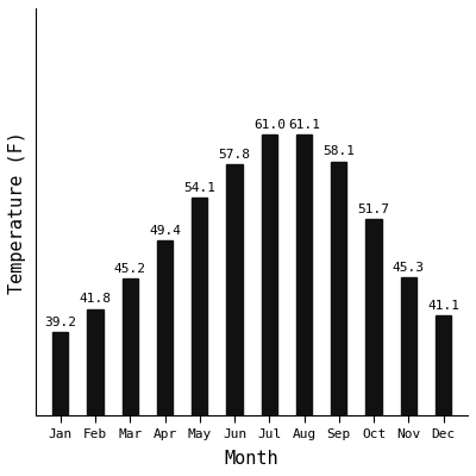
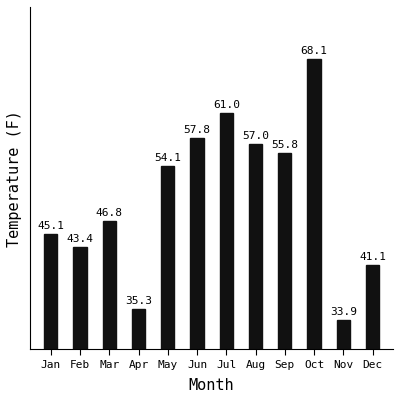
Jan: 39.2 -> 45.1
Feb: 41.8 -> 43.4
Mar: 45.2 -> 46.8
Apr: 49.4 -> 35.3
Aug: 61.1 -> 57.0
Sep: 58.1 -> 55.8
Oct: 51.7 -> 68.1
Nov: 45.3 -> 33.9
